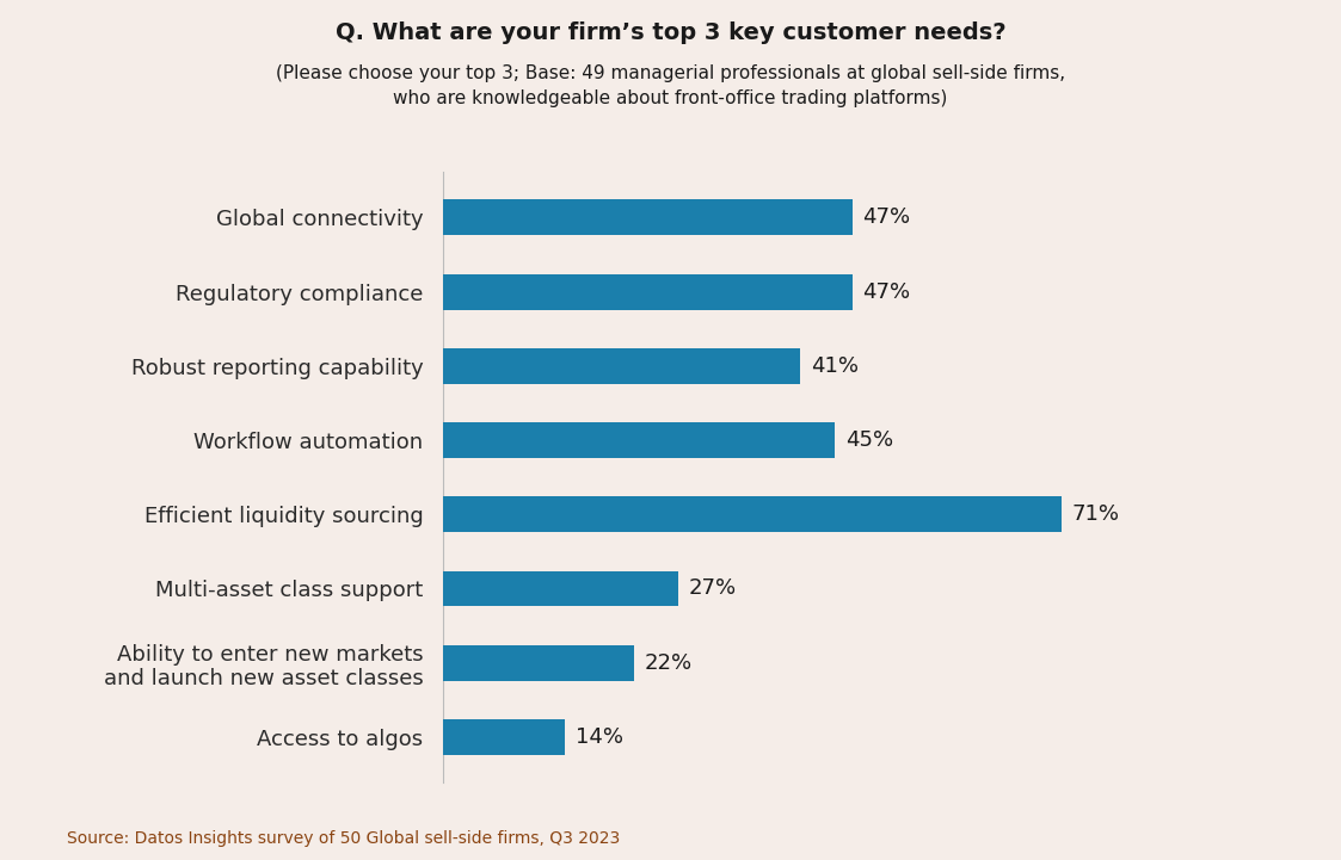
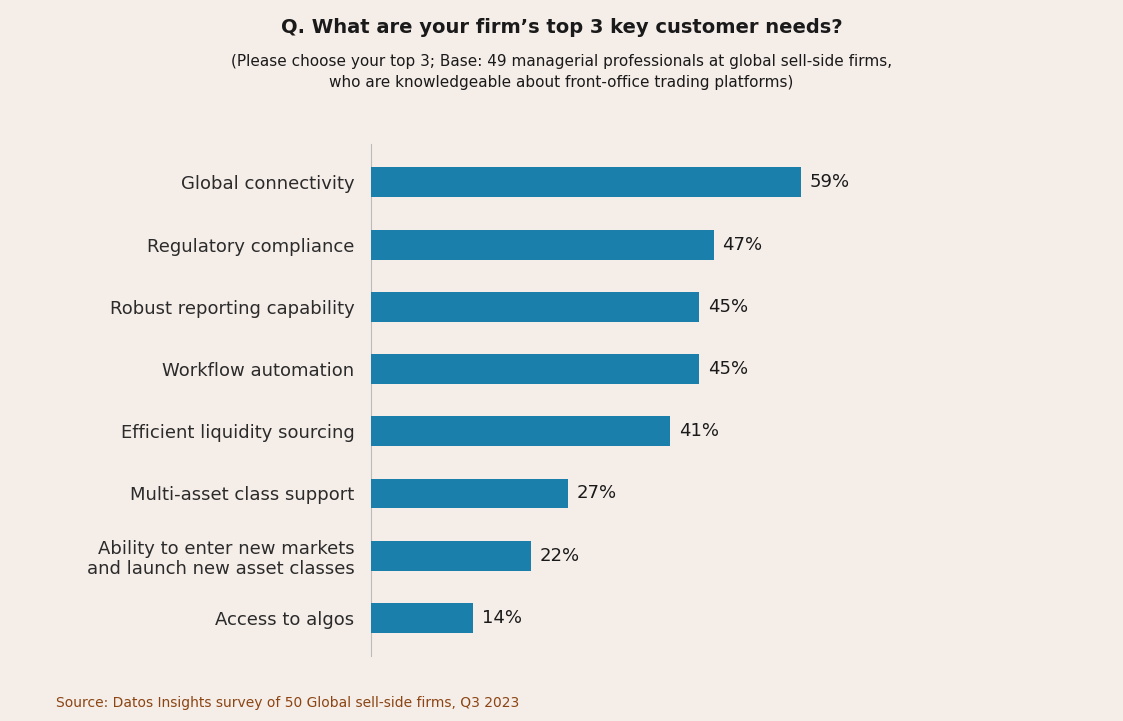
Global connectivity: 47% -> 59%
Robust reporting capability: 41% -> 45%
Efficient liquidity sourcing: 71% -> 41%
